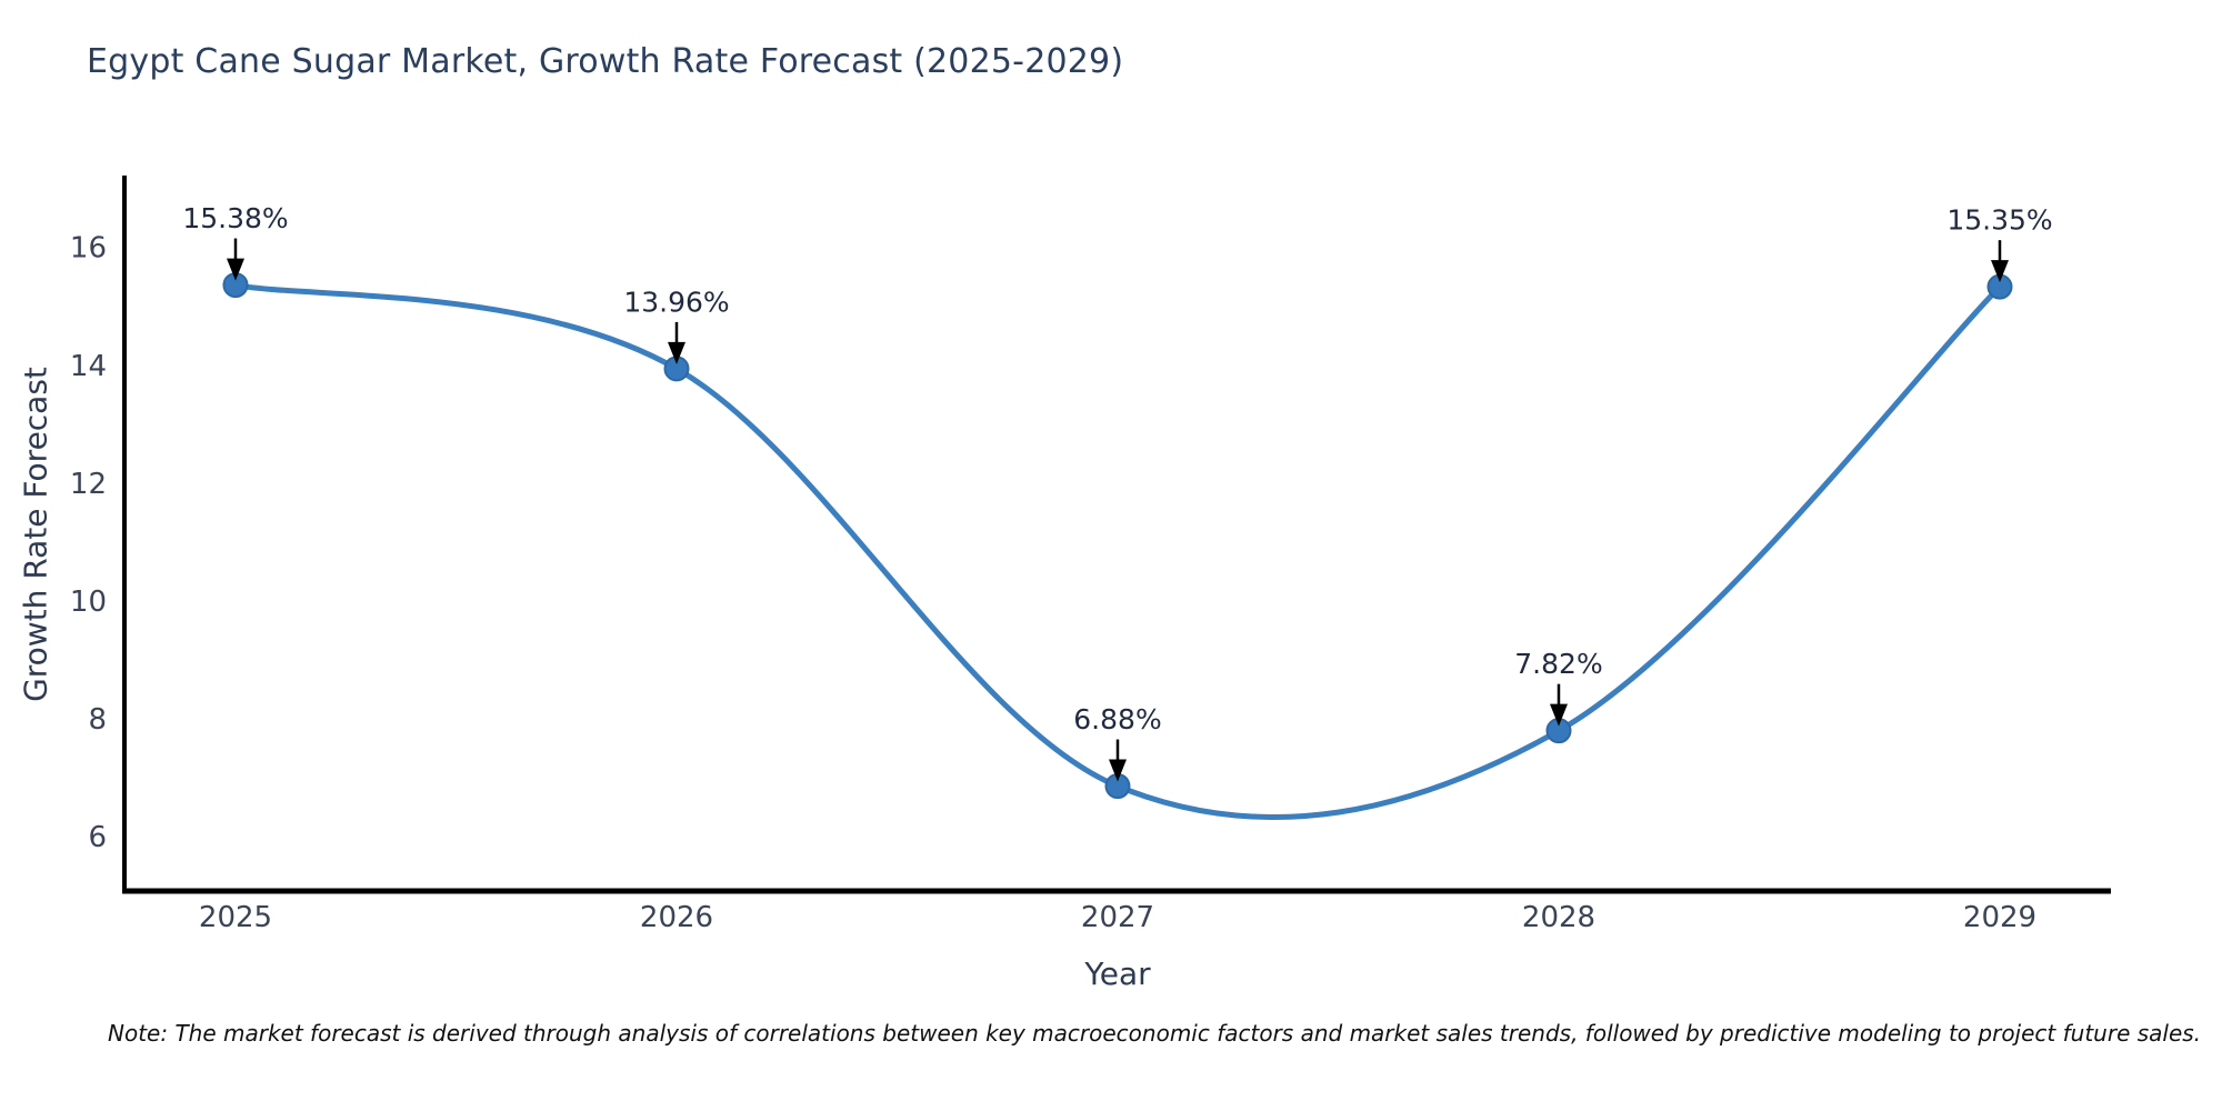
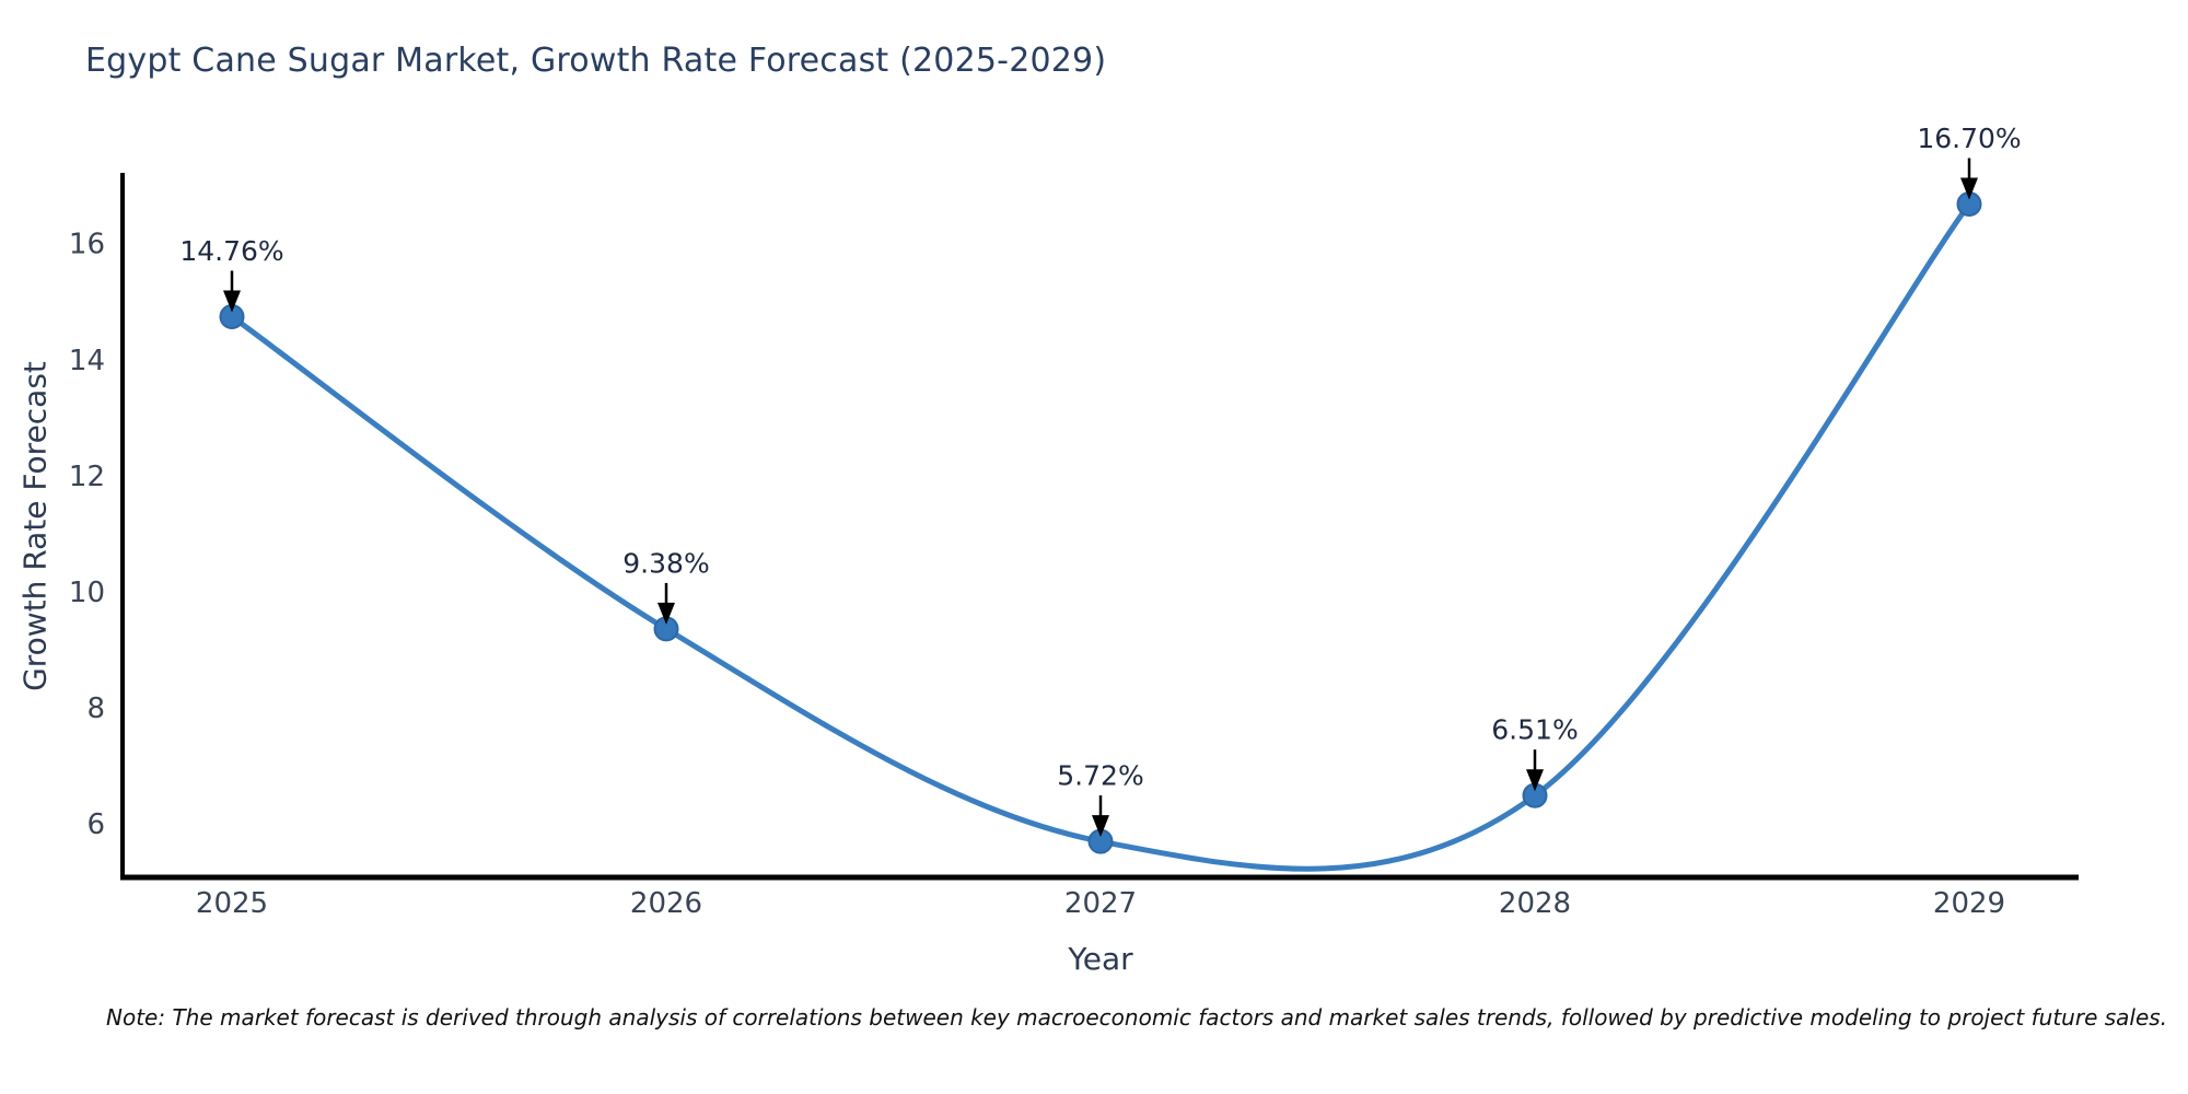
2025: 15.38% -> 14.76%
2026: 13.96% -> 9.38%
2027: 6.88% -> 5.72%
2028: 7.82% -> 6.51%
2029: 15.35% -> 16.70%
